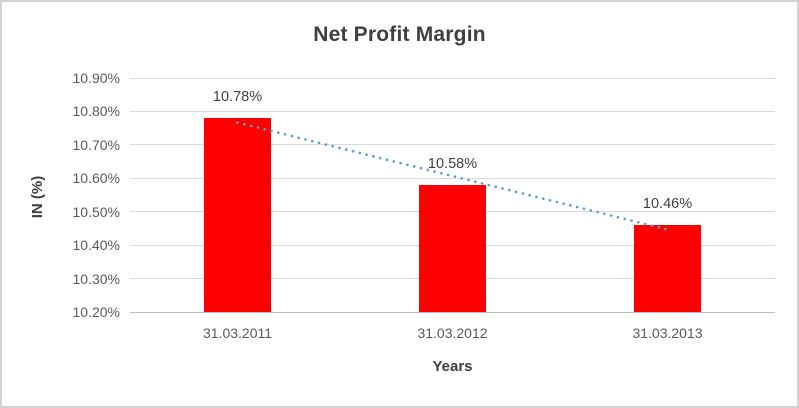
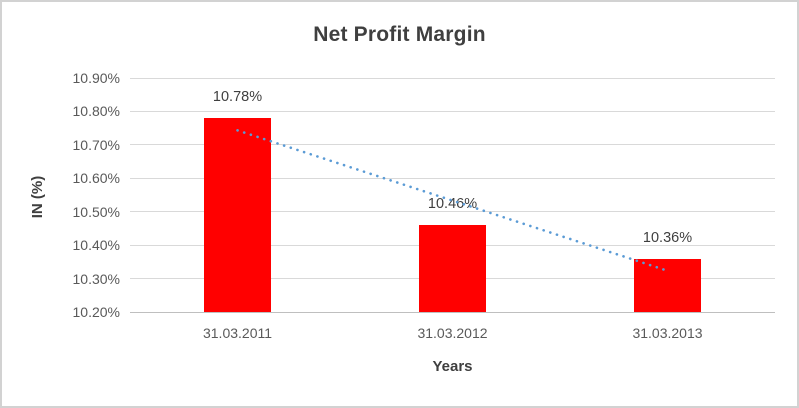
31.03.2012: 10.58% -> 10.46%
31.03.2013: 10.46% -> 10.36%
